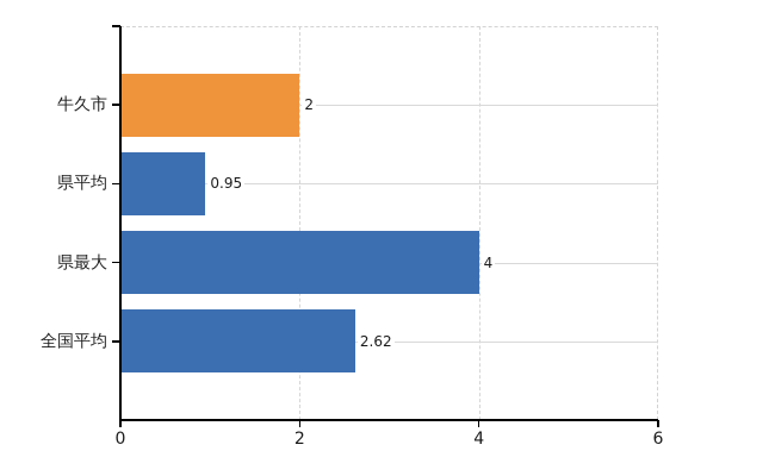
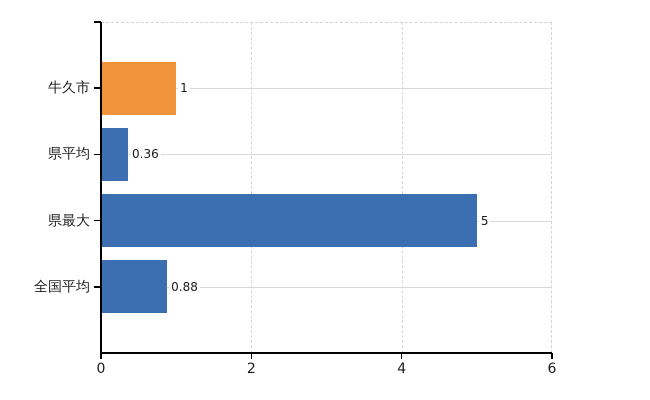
牛久市: 2 -> 1
県平均: 0.95 -> 0.36
県最大: 4 -> 5
全国平均: 2.62 -> 0.88
